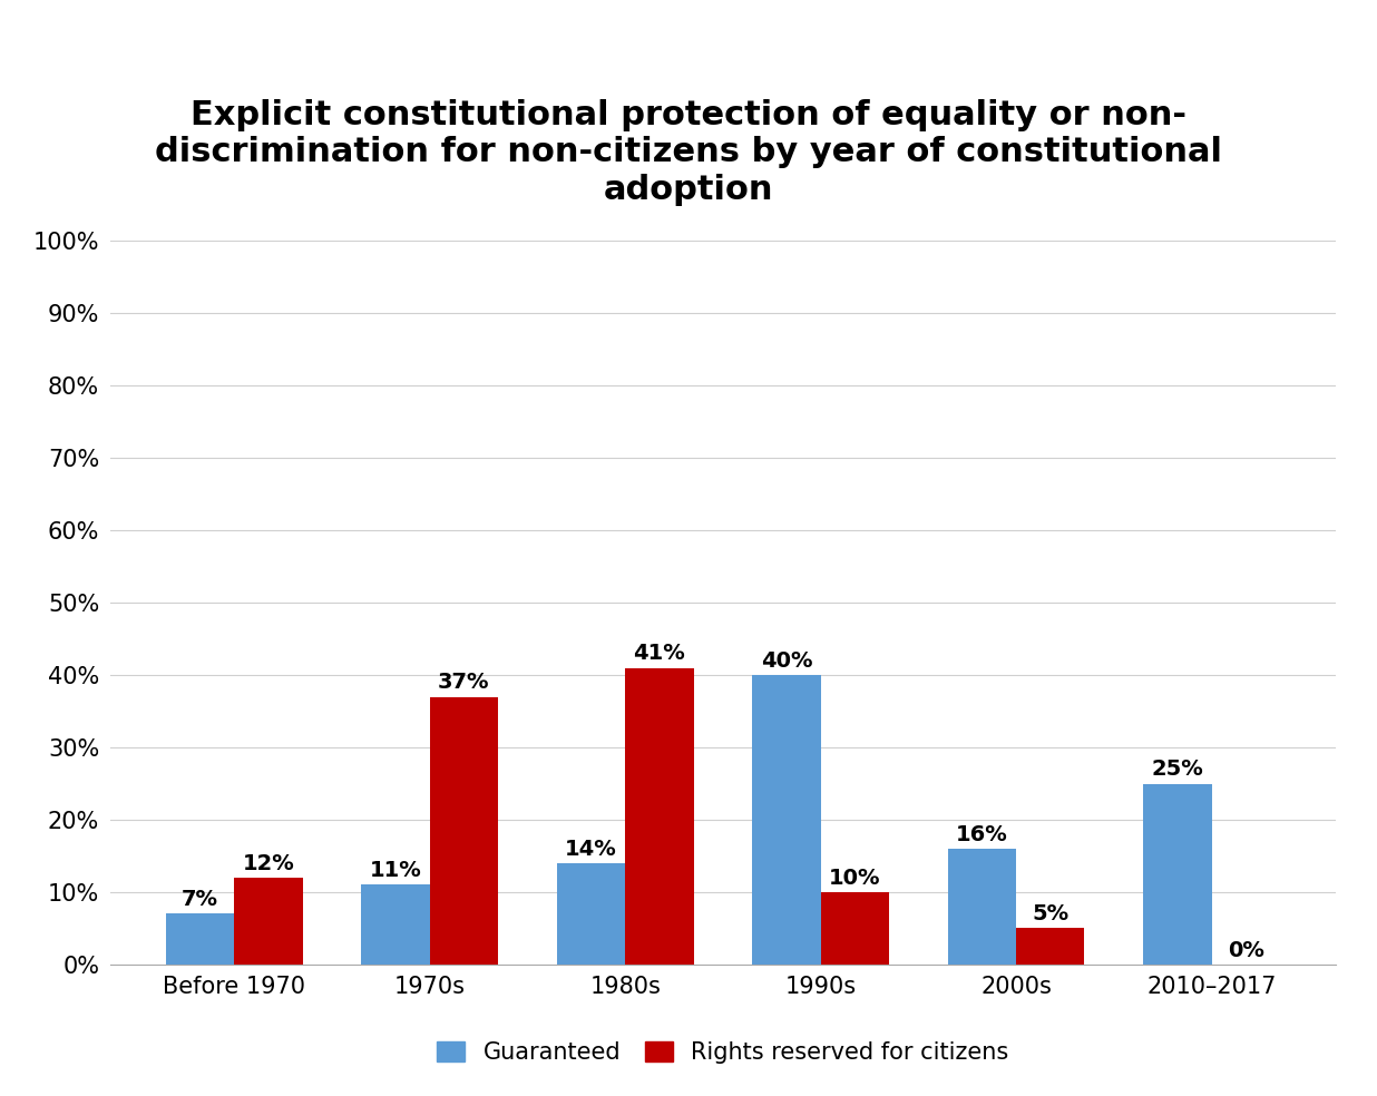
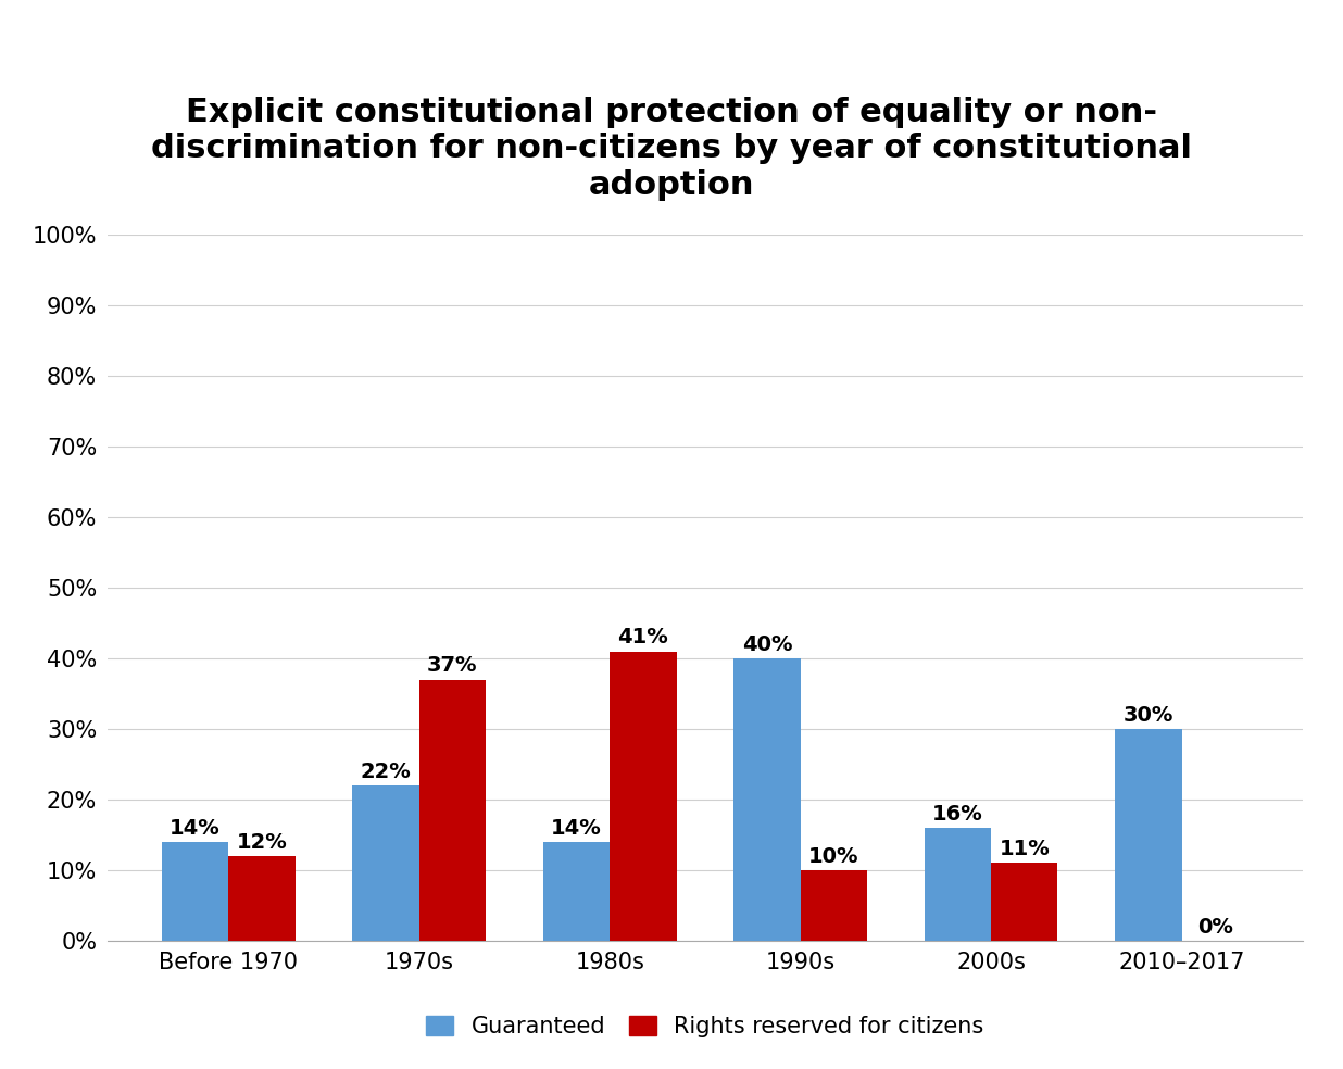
Guaranteed/Before 1970: 7% -> 14%
Guaranteed/1970s: 11% -> 22%
Rights reserved for citizens/2000s: 5% -> 11%
Guaranteed/2010–2017: 25% -> 30%
